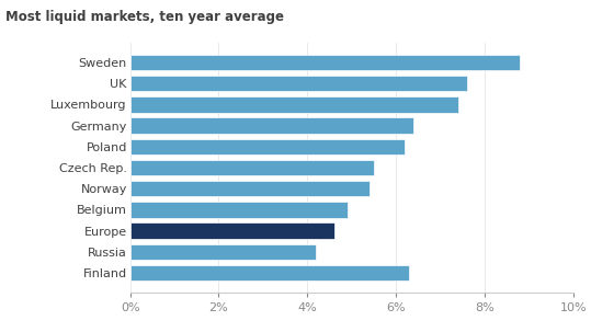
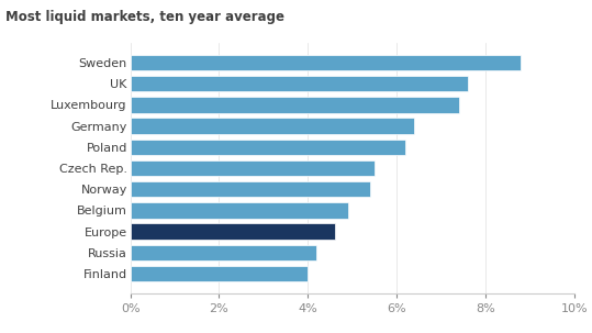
Finland: 6.3% -> 4.0%
